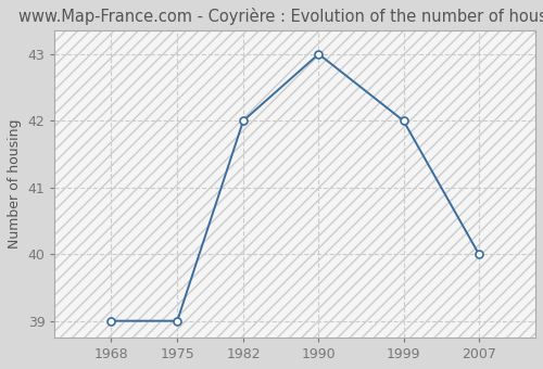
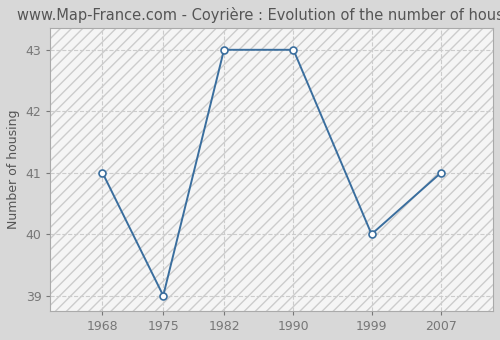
1968: 39 -> 41
1982: 42 -> 43
1999: 42 -> 40
2007: 40 -> 41
